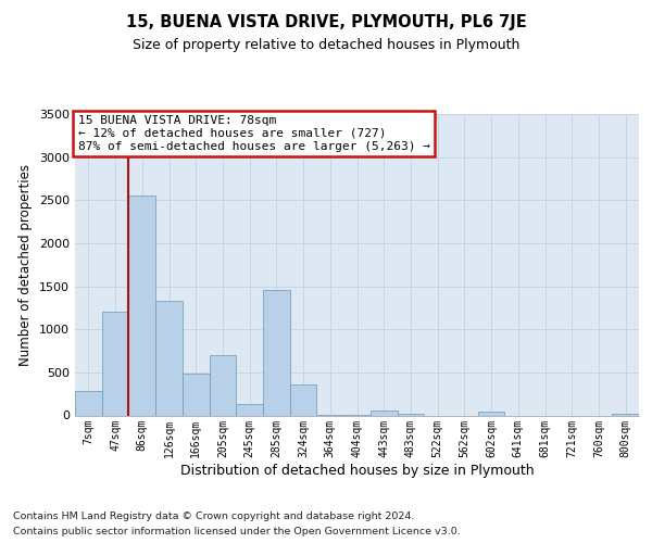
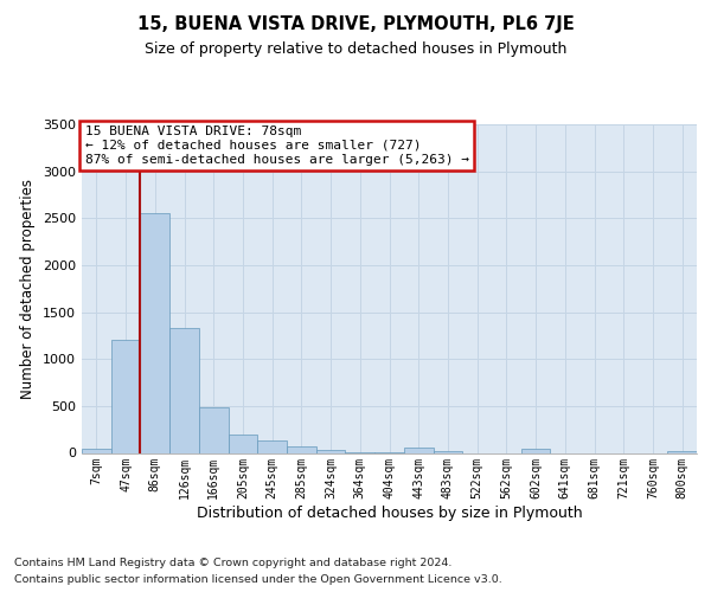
7sqm: 280 -> 50
205sqm: 700 -> 190
285sqm: 1460 -> 60
324sqm: 360 -> 30
